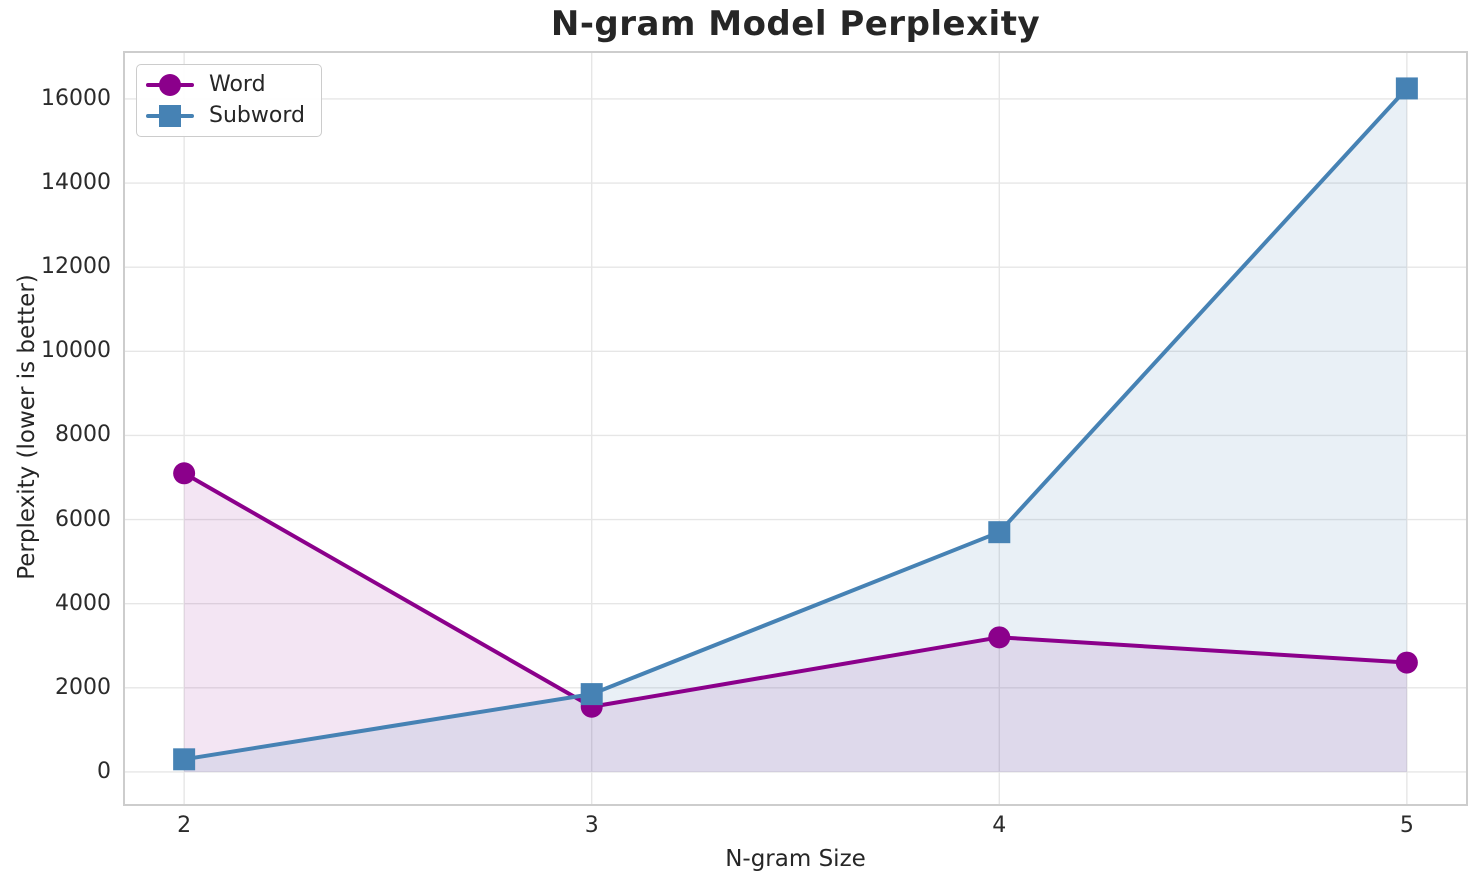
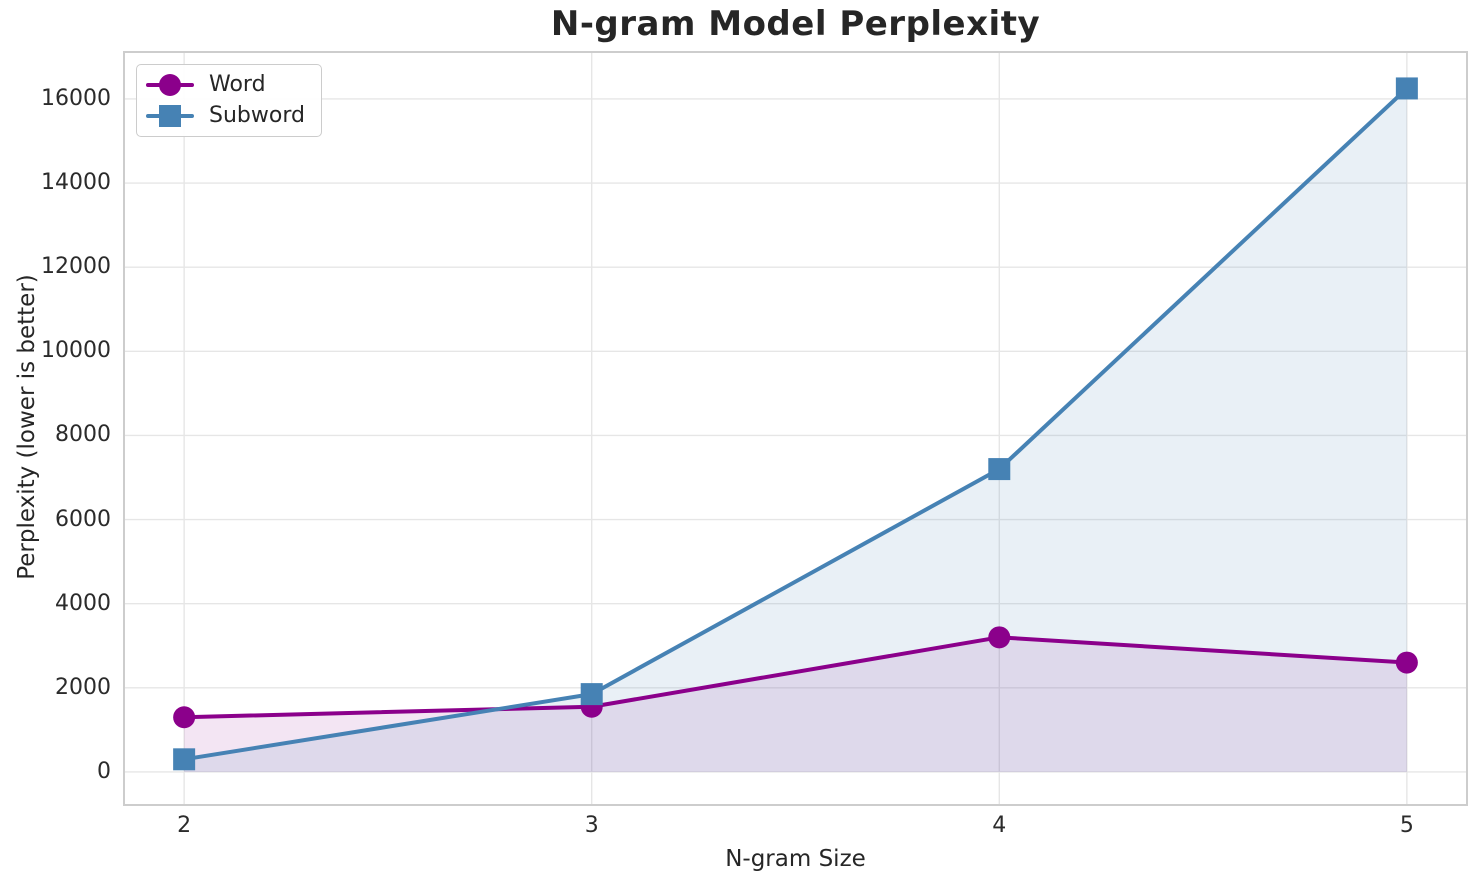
Word/2: 7100 -> 1300
Subword/4: 5700 -> 7200
